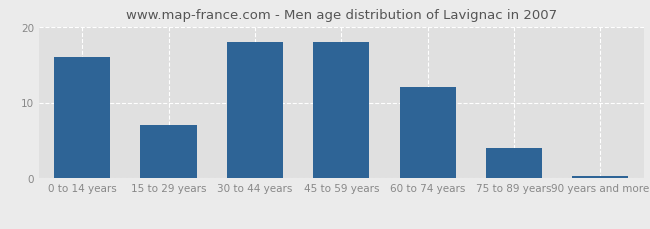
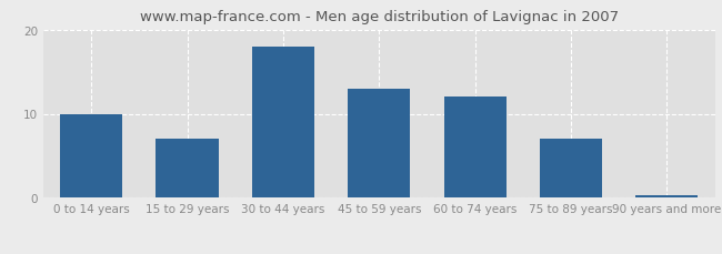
0 to 14 years: 16.0 -> 10.0
45 to 59 years: 18.0 -> 13.0
75 to 89 years: 4.0 -> 7.0
